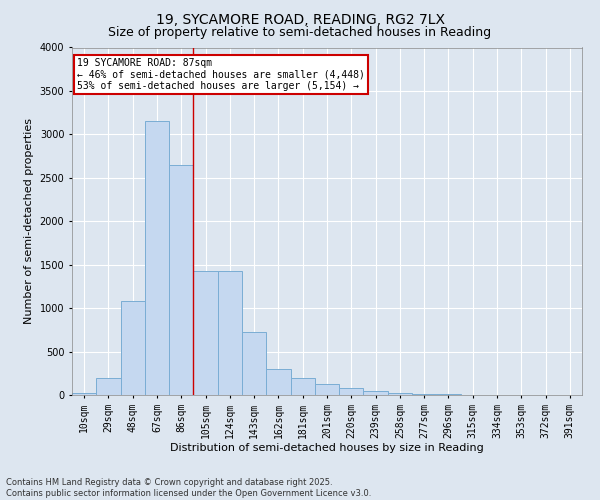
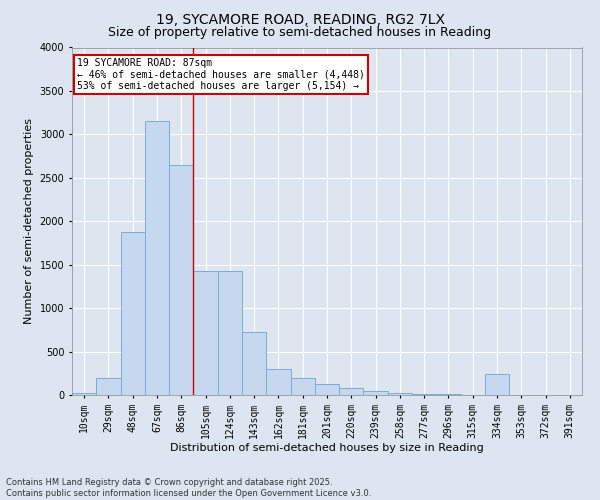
48sqm: 1080 -> 1880
334sqm: 0 -> 240
